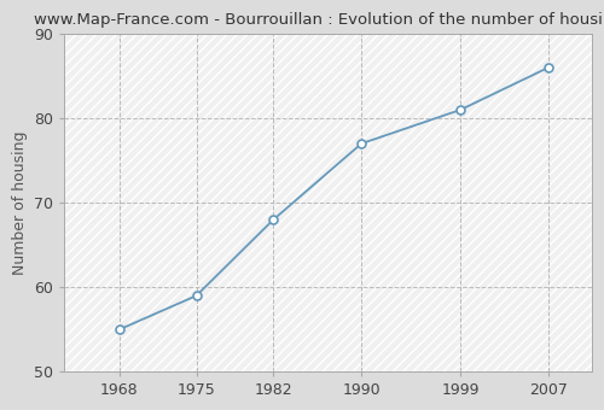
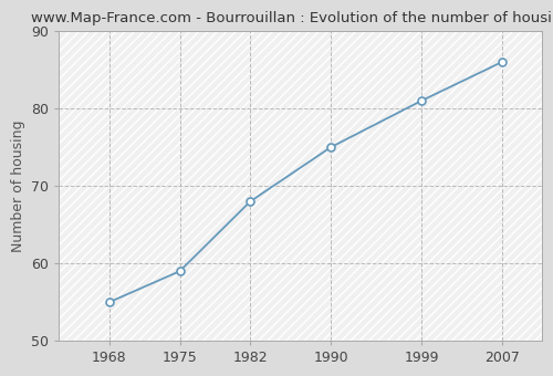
1990: 77 -> 75
